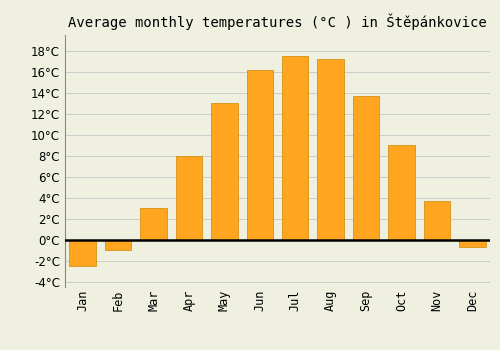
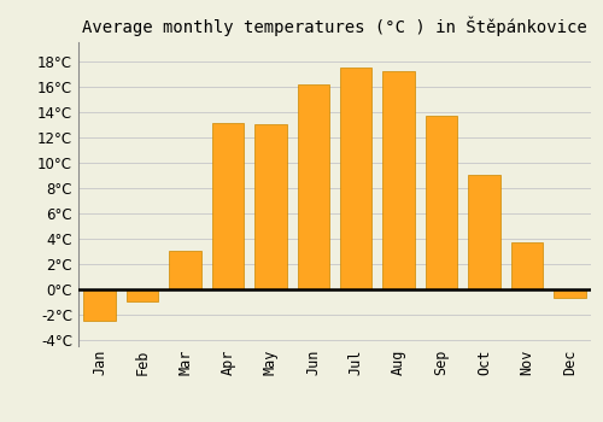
Apr: 8.0°C -> 13.1°C
